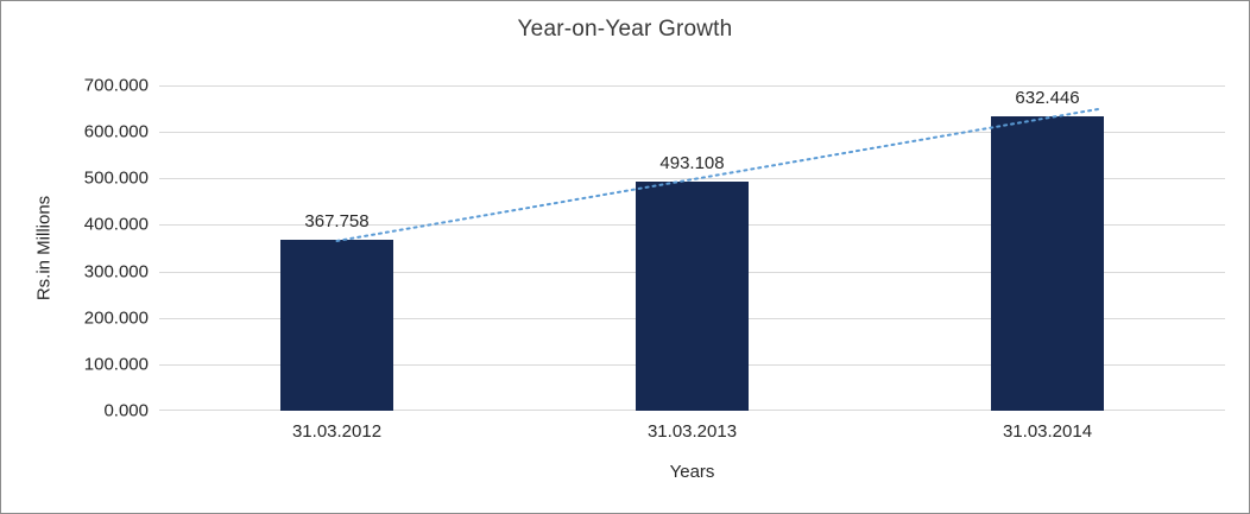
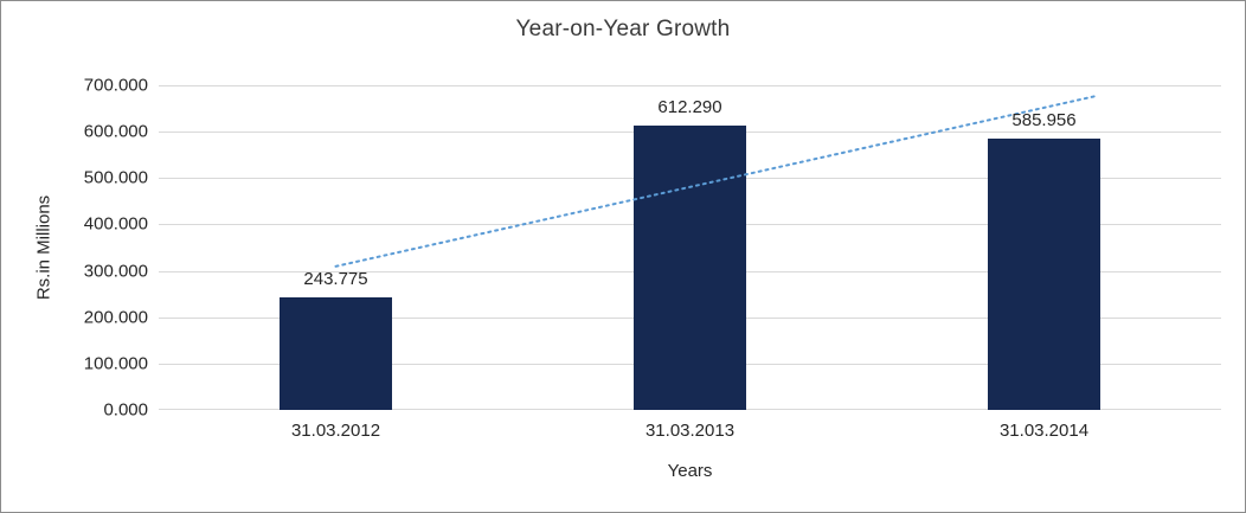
31.03.2012: 367.758 -> 243.775
31.03.2013: 493.108 -> 612.290
31.03.2014: 632.446 -> 585.956
